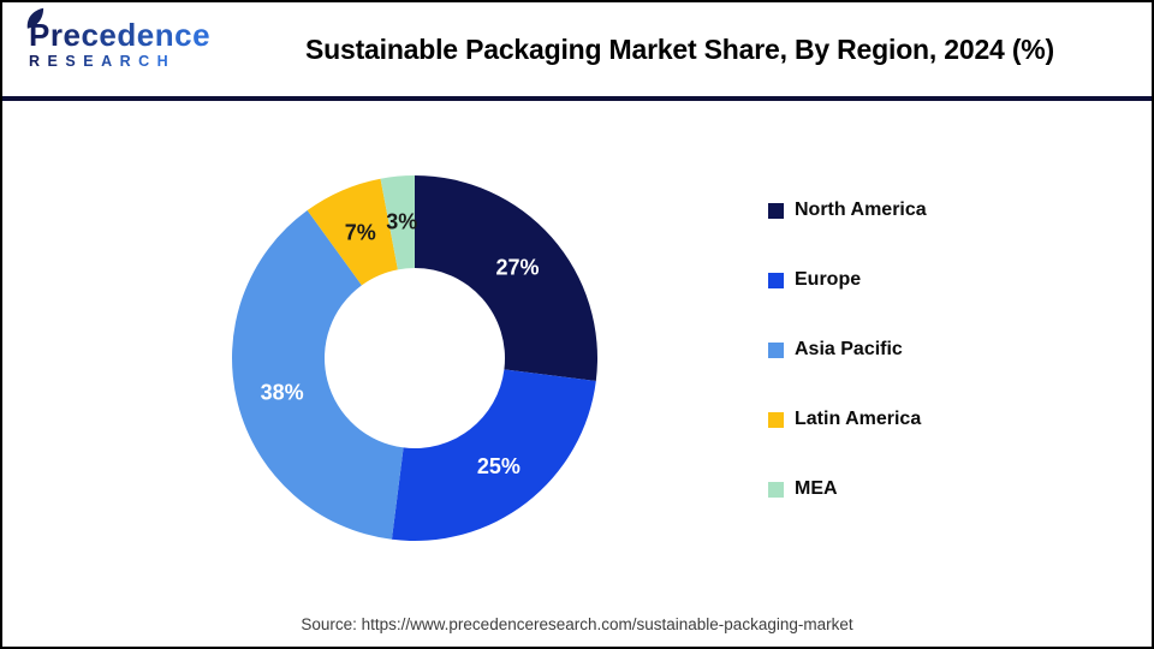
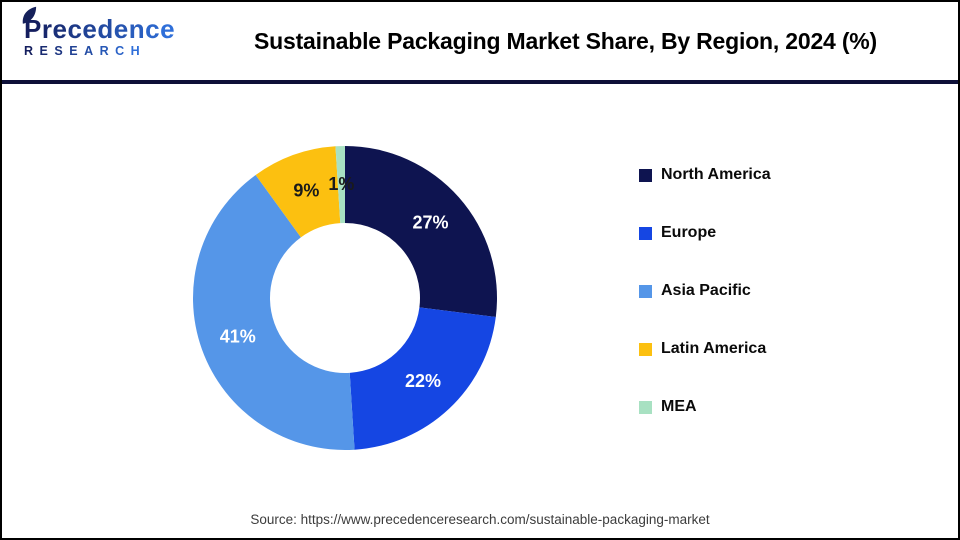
Europe: 25% -> 22%
Asia Pacific: 38% -> 41%
Latin America: 7% -> 9%
MEA: 3% -> 1%
